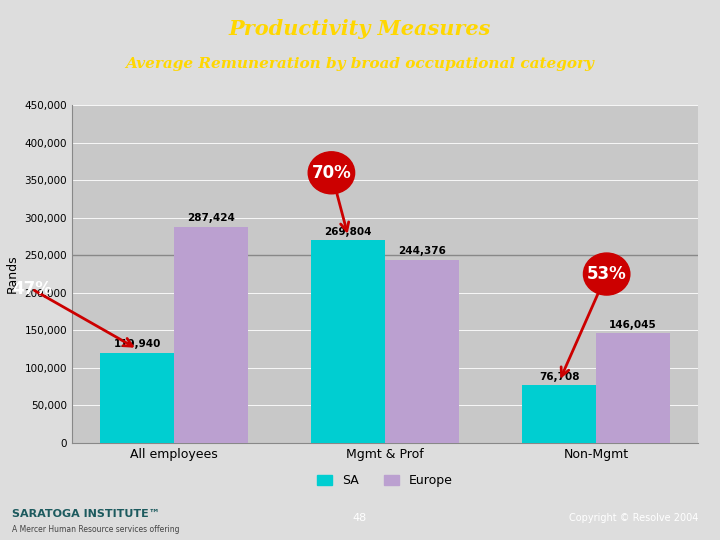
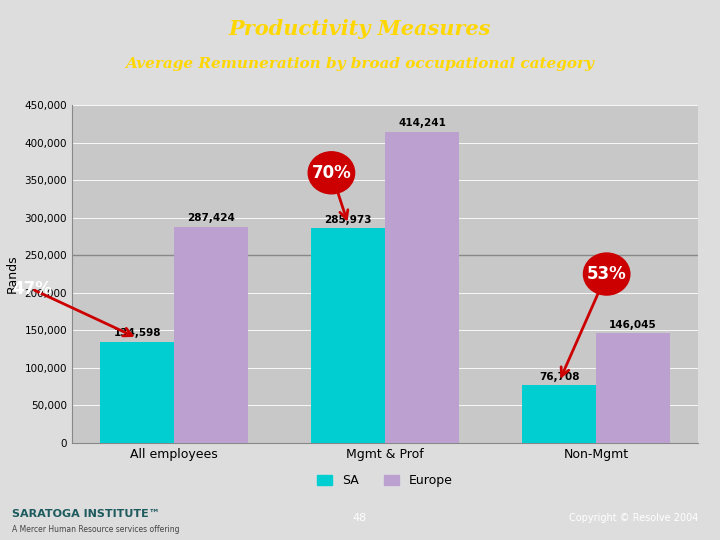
SA/All employees: 119,940 -> 134,598
SA/Mgmt & Prof: 269,804 -> 285,973
Europe/Mgmt & Prof: 244,376 -> 414,241
